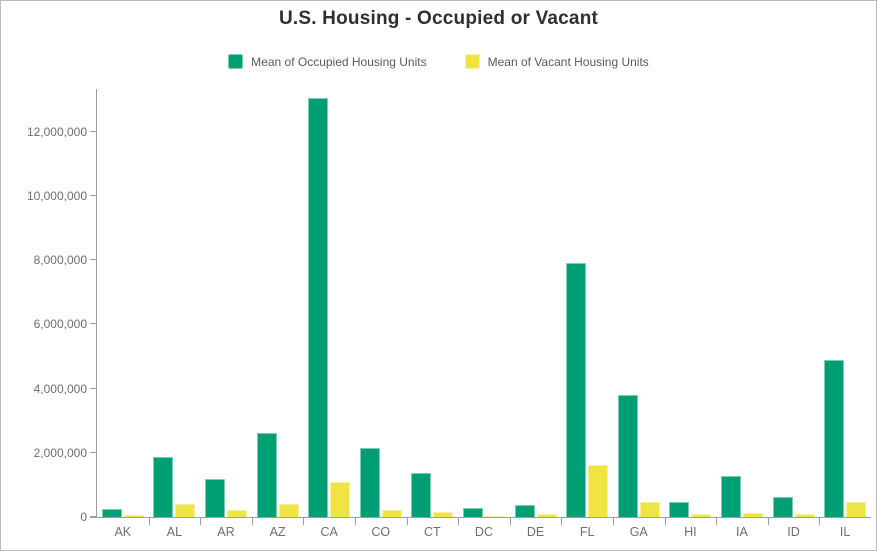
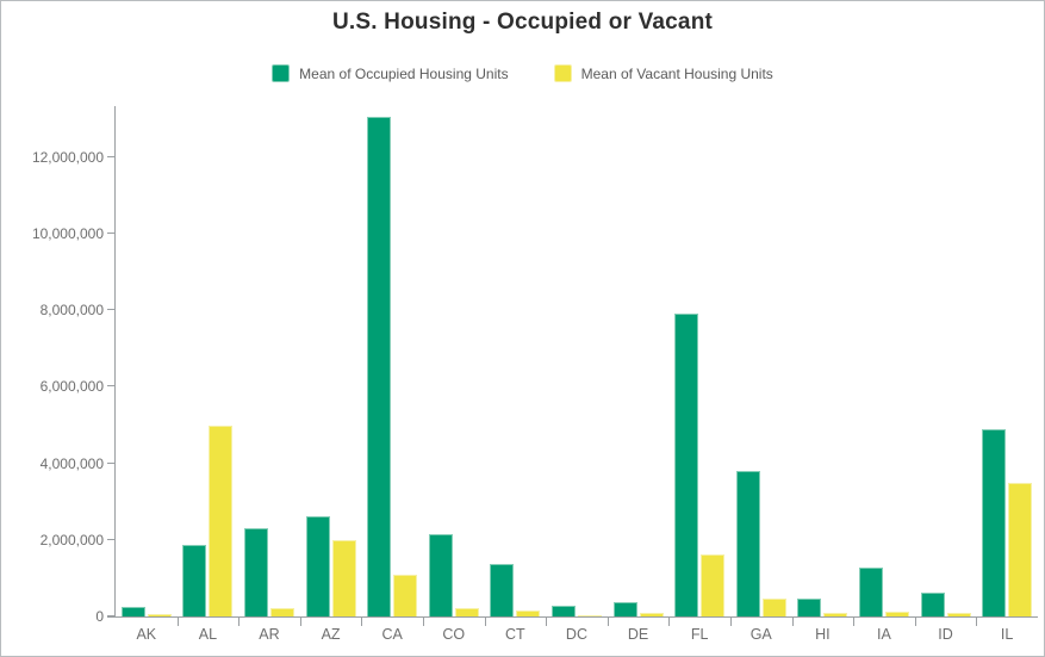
Mean of Vacant Housing Units/AL: 400000 -> 5000000
Mean of Occupied Housing Units/AR: 1200000 -> 2300000
Mean of Vacant Housing Units/AZ: 400000 -> 2000000
Mean of Vacant Housing Units/IL: 500000 -> 3500000
